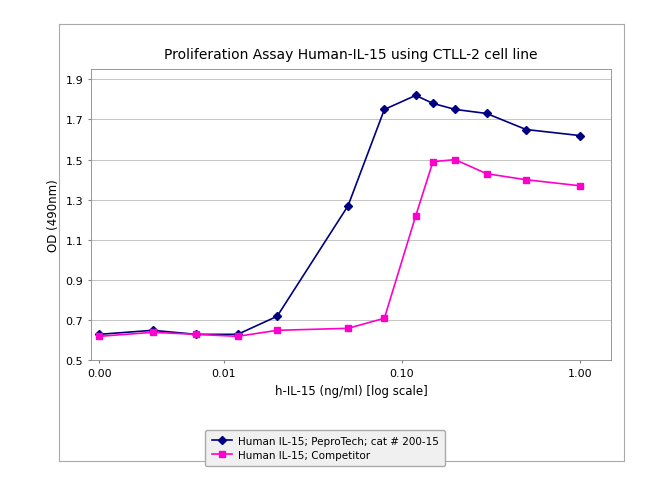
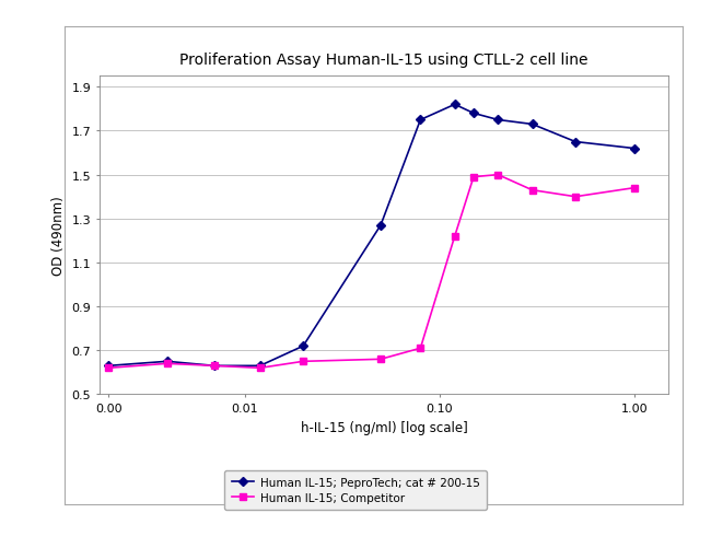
Human IL-15; Competitor/1.00: 1.37 -> 1.44
